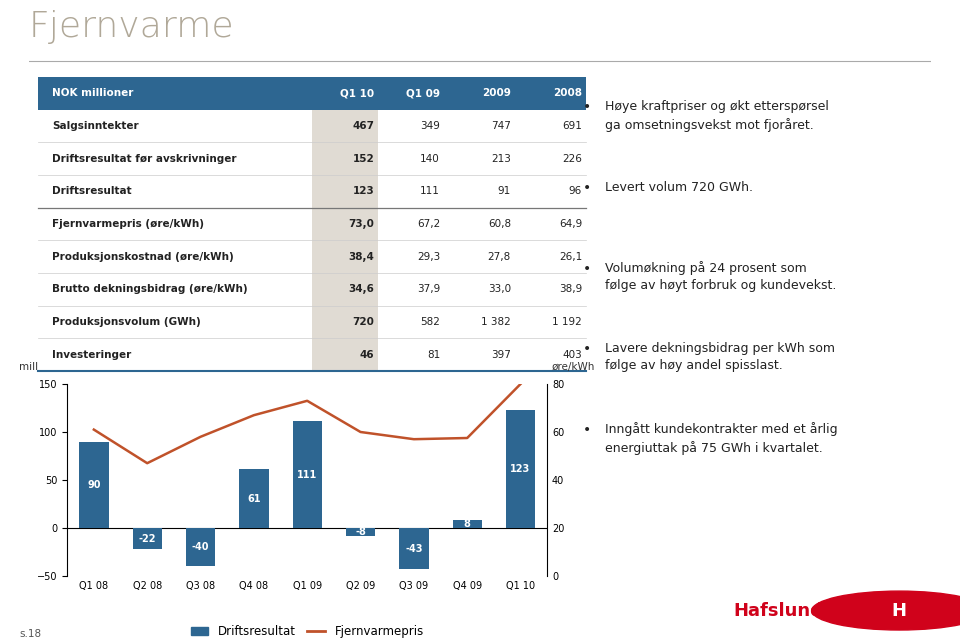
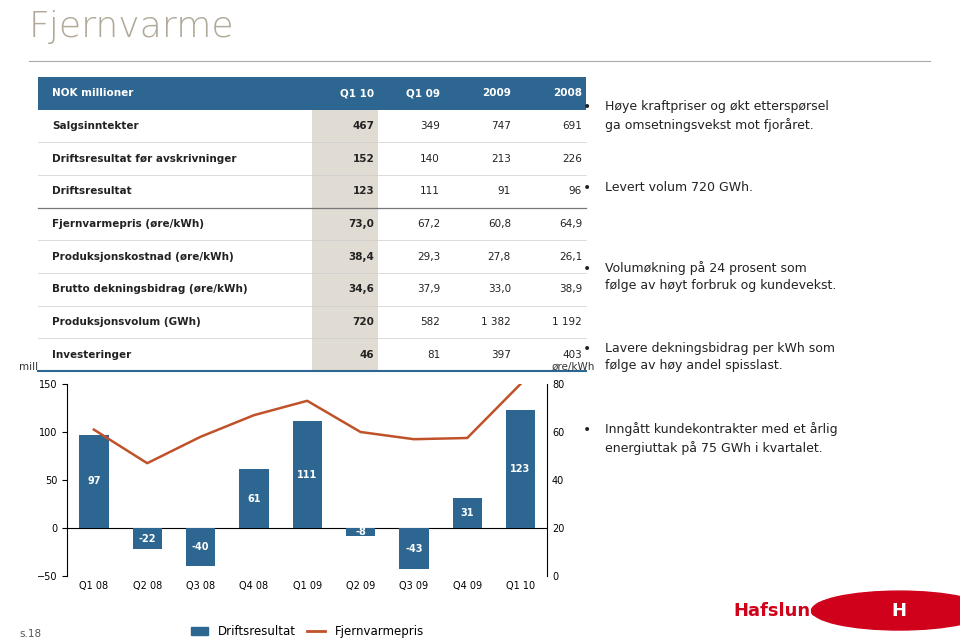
Driftsresultat/Q1 08: 90 -> 97
Driftsresultat/Q4 09: 8 -> 31
